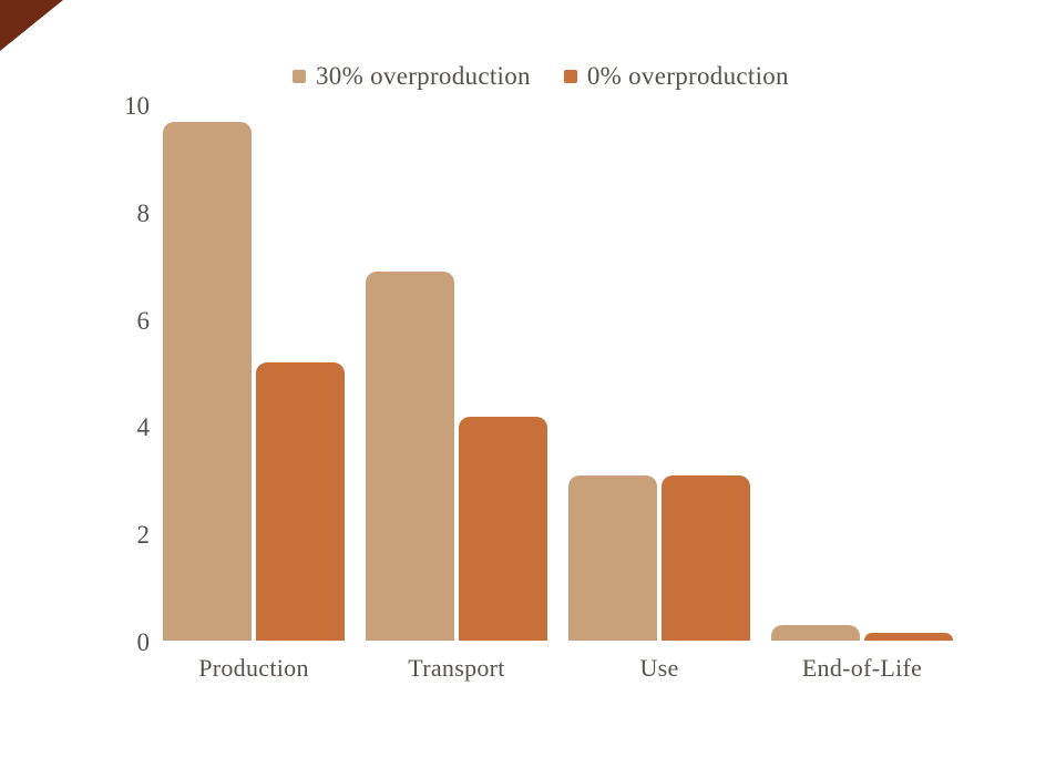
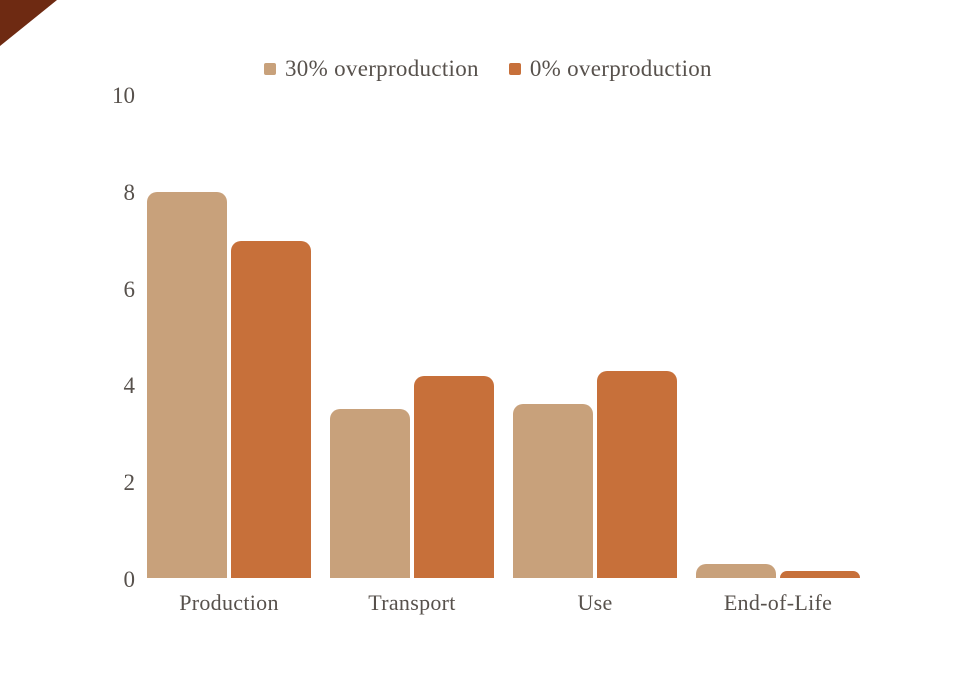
30% overproduction/Production: 9.7 -> 8.0
0% overproduction/Production: 5.2 -> 7.0
30% overproduction/Transport: 6.9 -> 3.5
30% overproduction/Use: 3.1 -> 3.6
0% overproduction/Use: 3.1 -> 4.3
